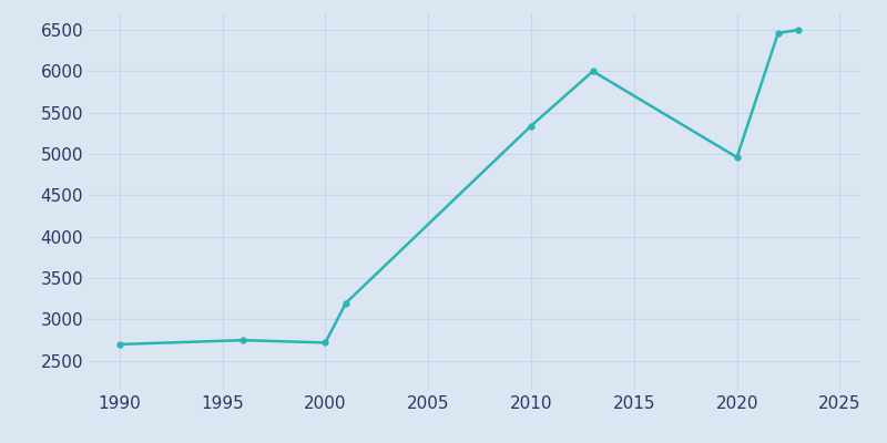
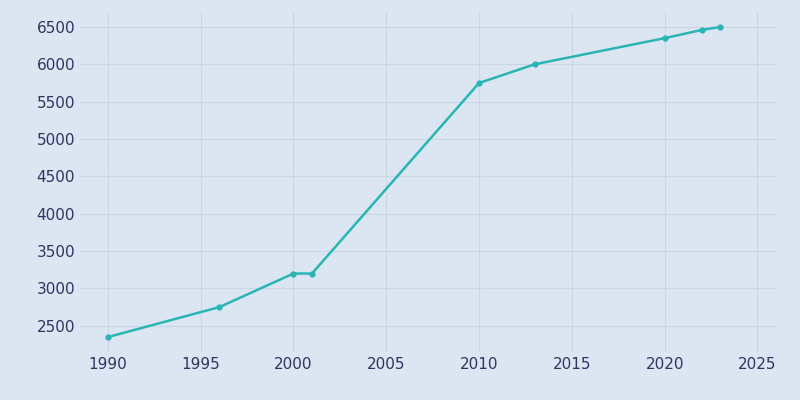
1990: 2700 -> 2350
2000: 2720 -> 3200
2010: 5340 -> 5750
2020: 4960 -> 6350
